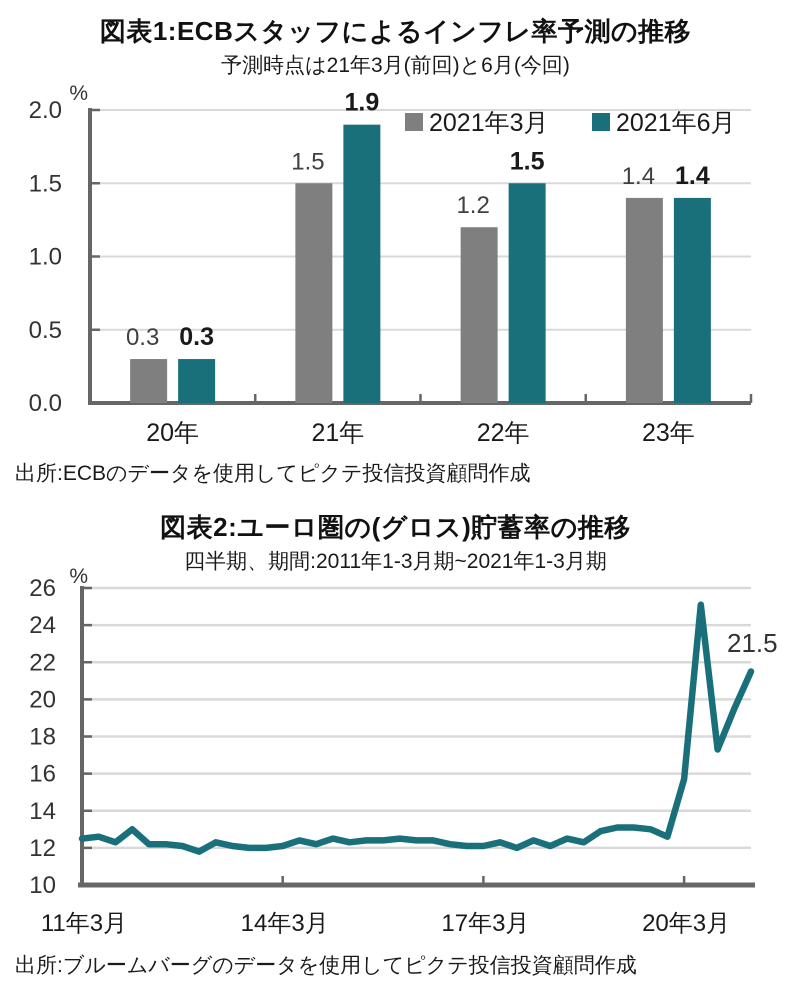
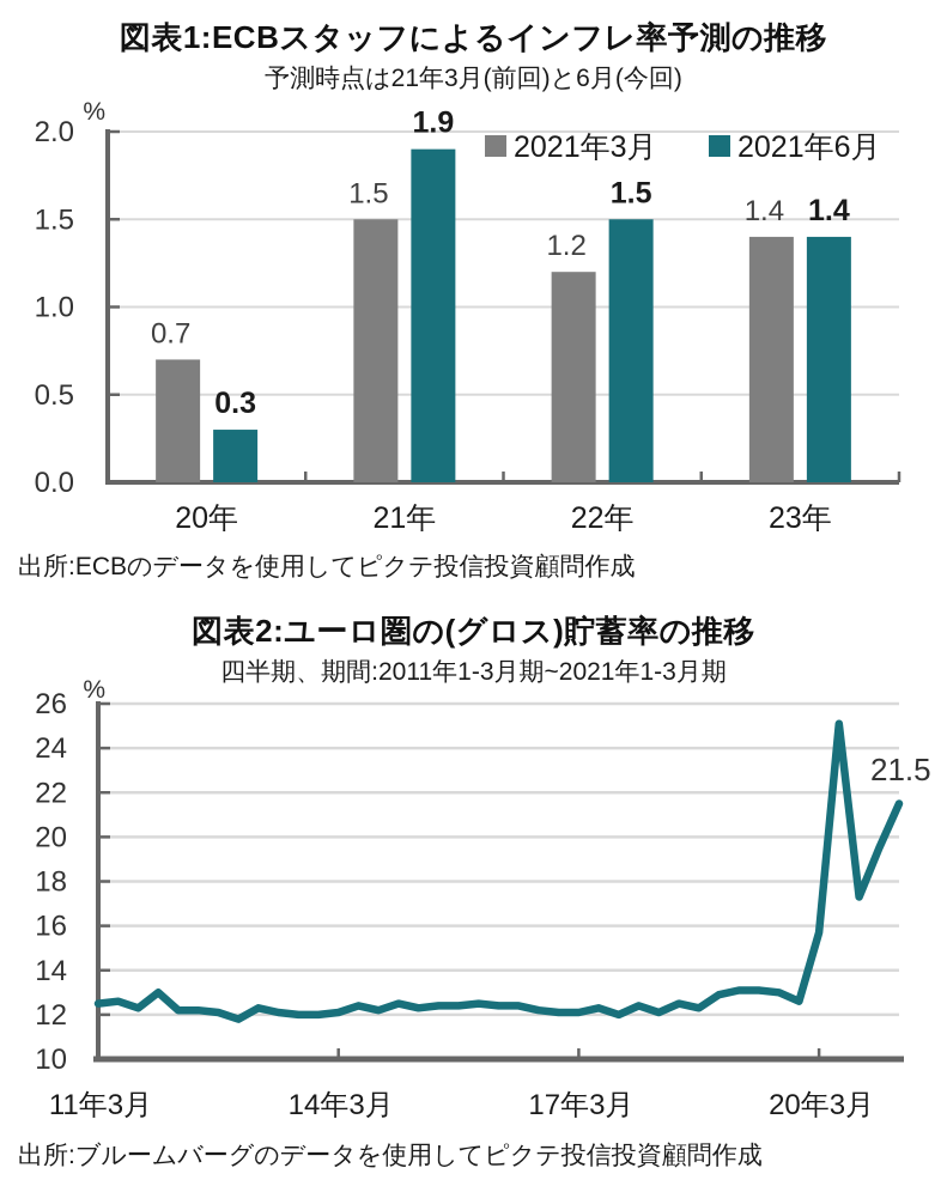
図表1:ECBスタッフによるインフレ率予測の推移/2021年3月/20年: 0.3 -> 0.7
